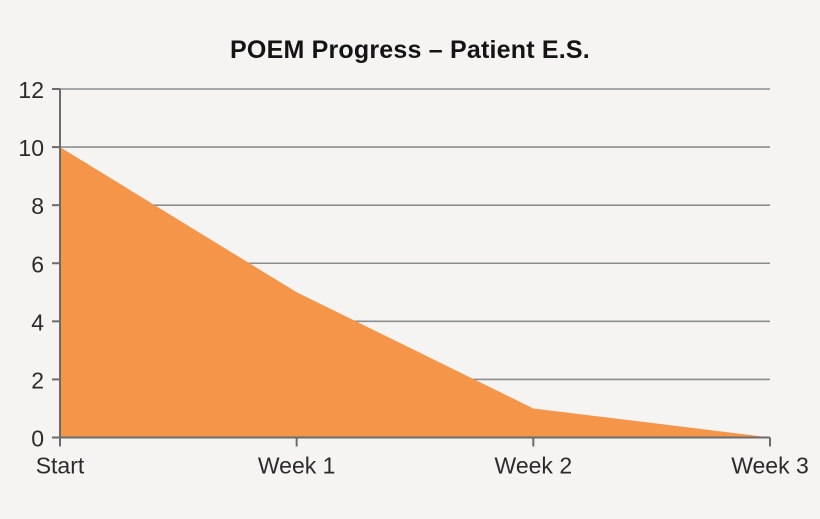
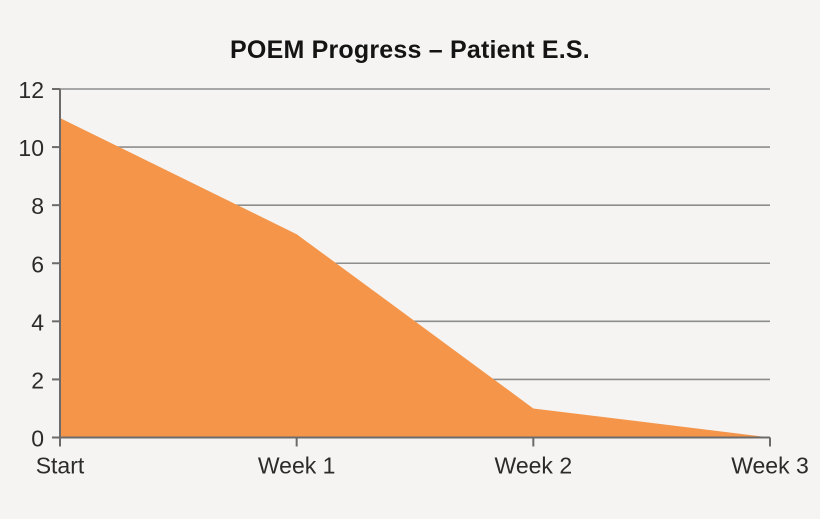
Start: 10 -> 11
Week 1: 5 -> 7
